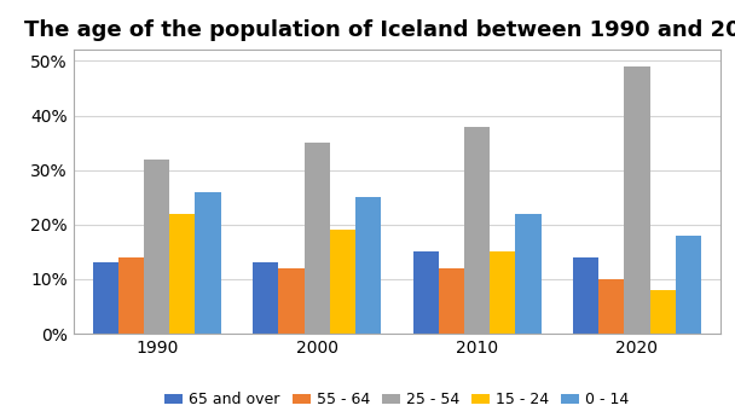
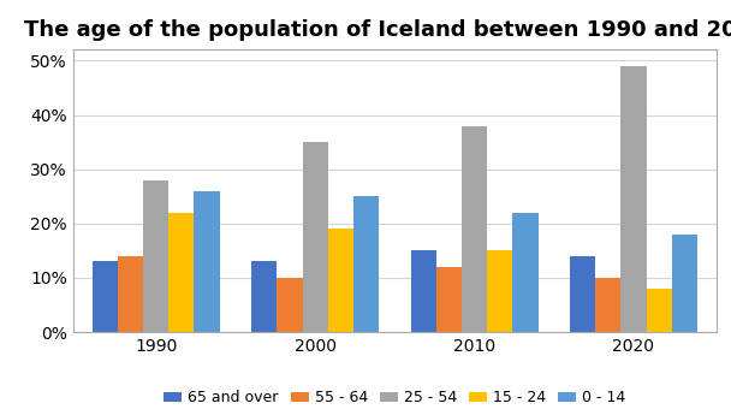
25 - 54/1990: 32% -> 28%
55 - 64/2000: 12% -> 10%
